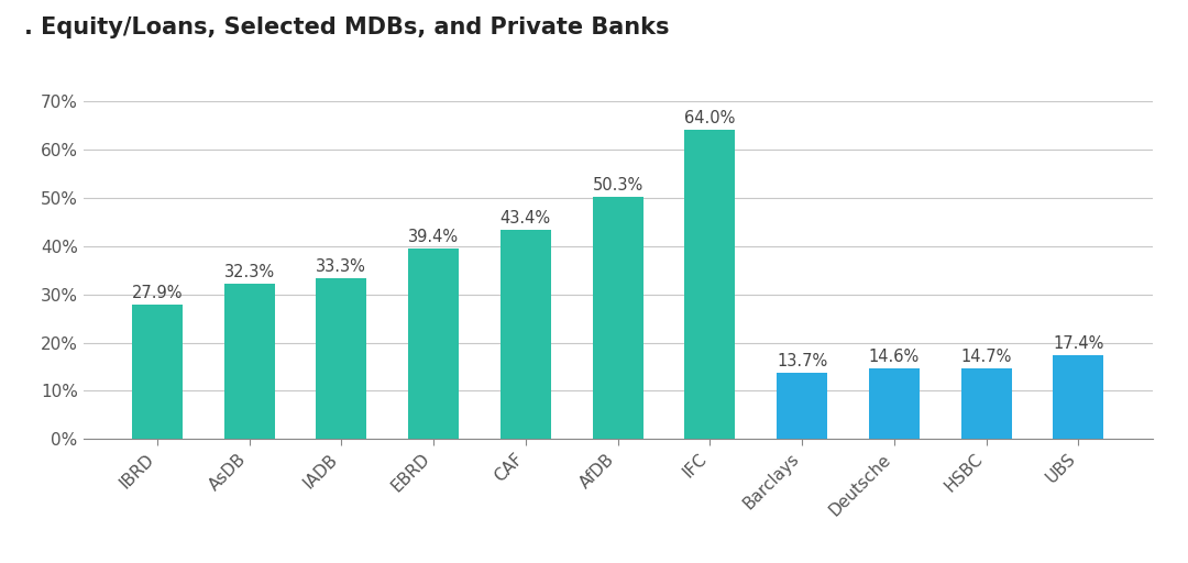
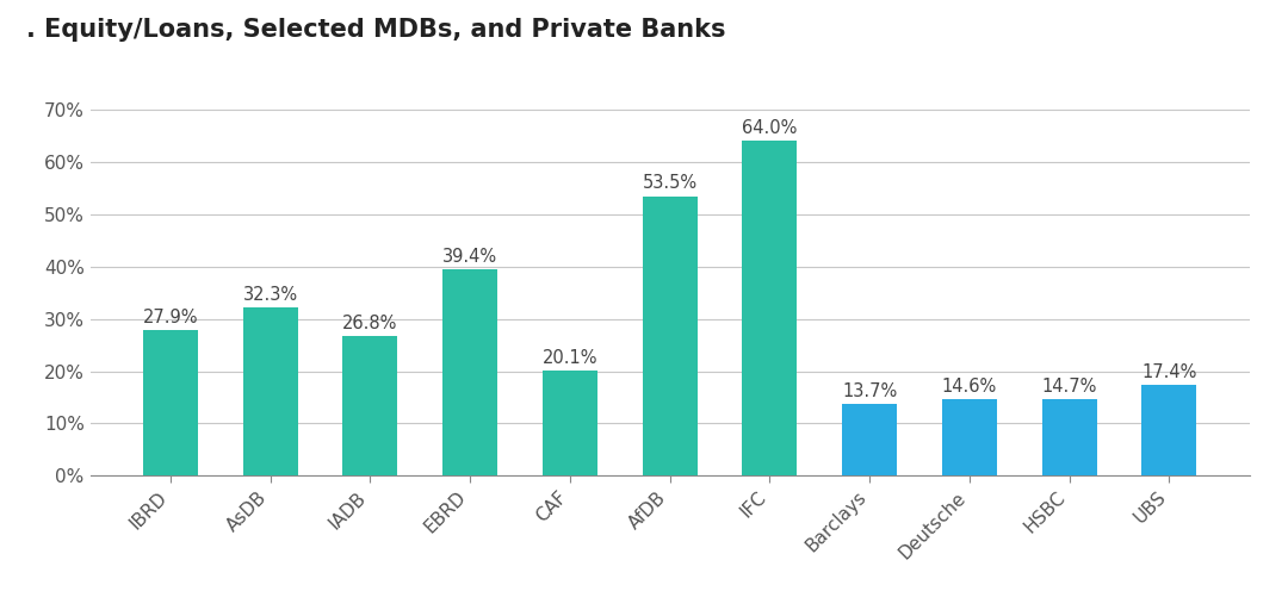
IADB: 33.3% -> 26.8%
CAF: 43.4% -> 20.1%
AfDB: 50.3% -> 53.5%
